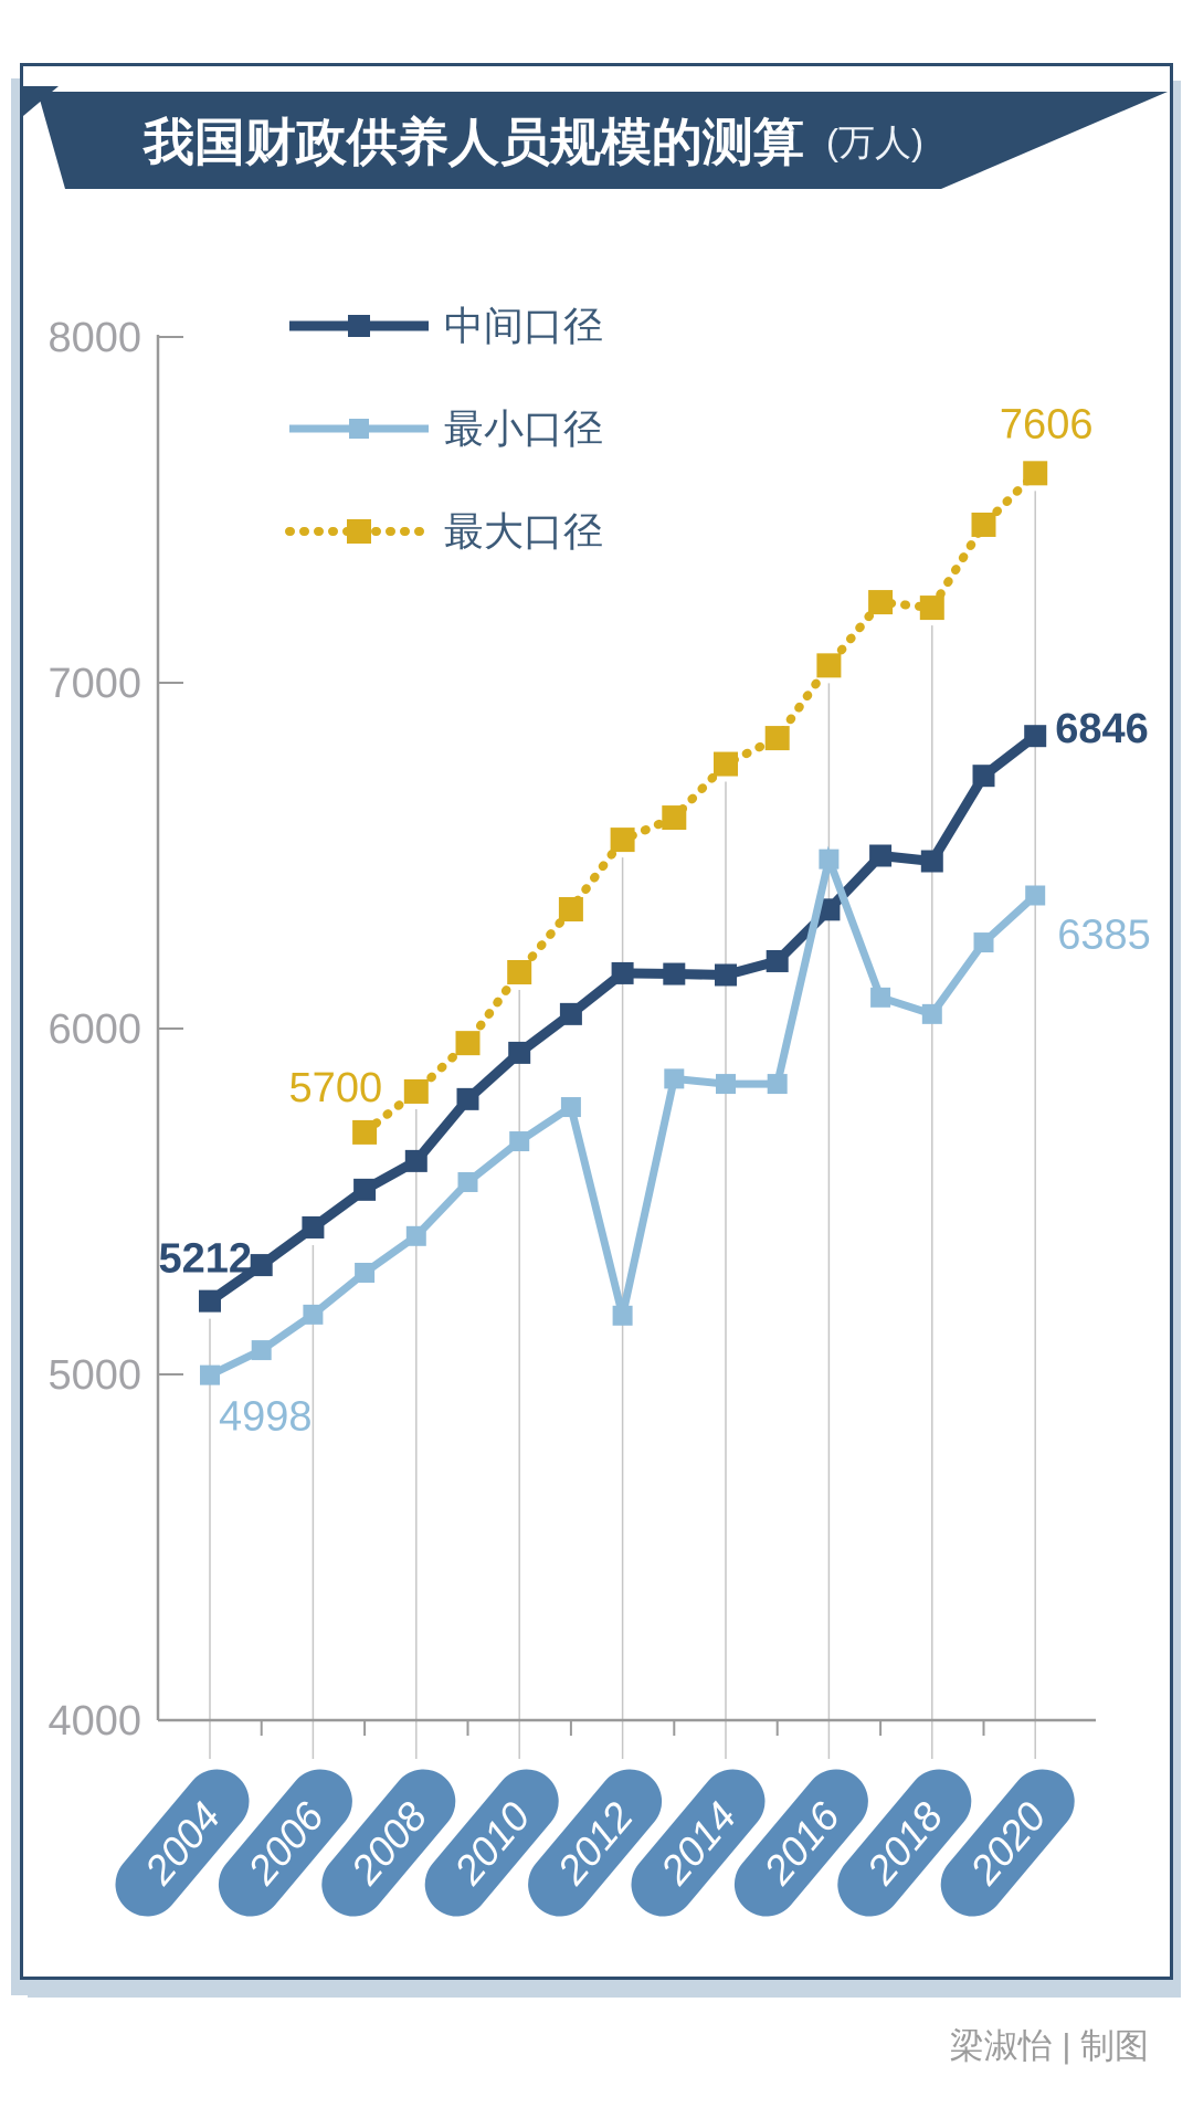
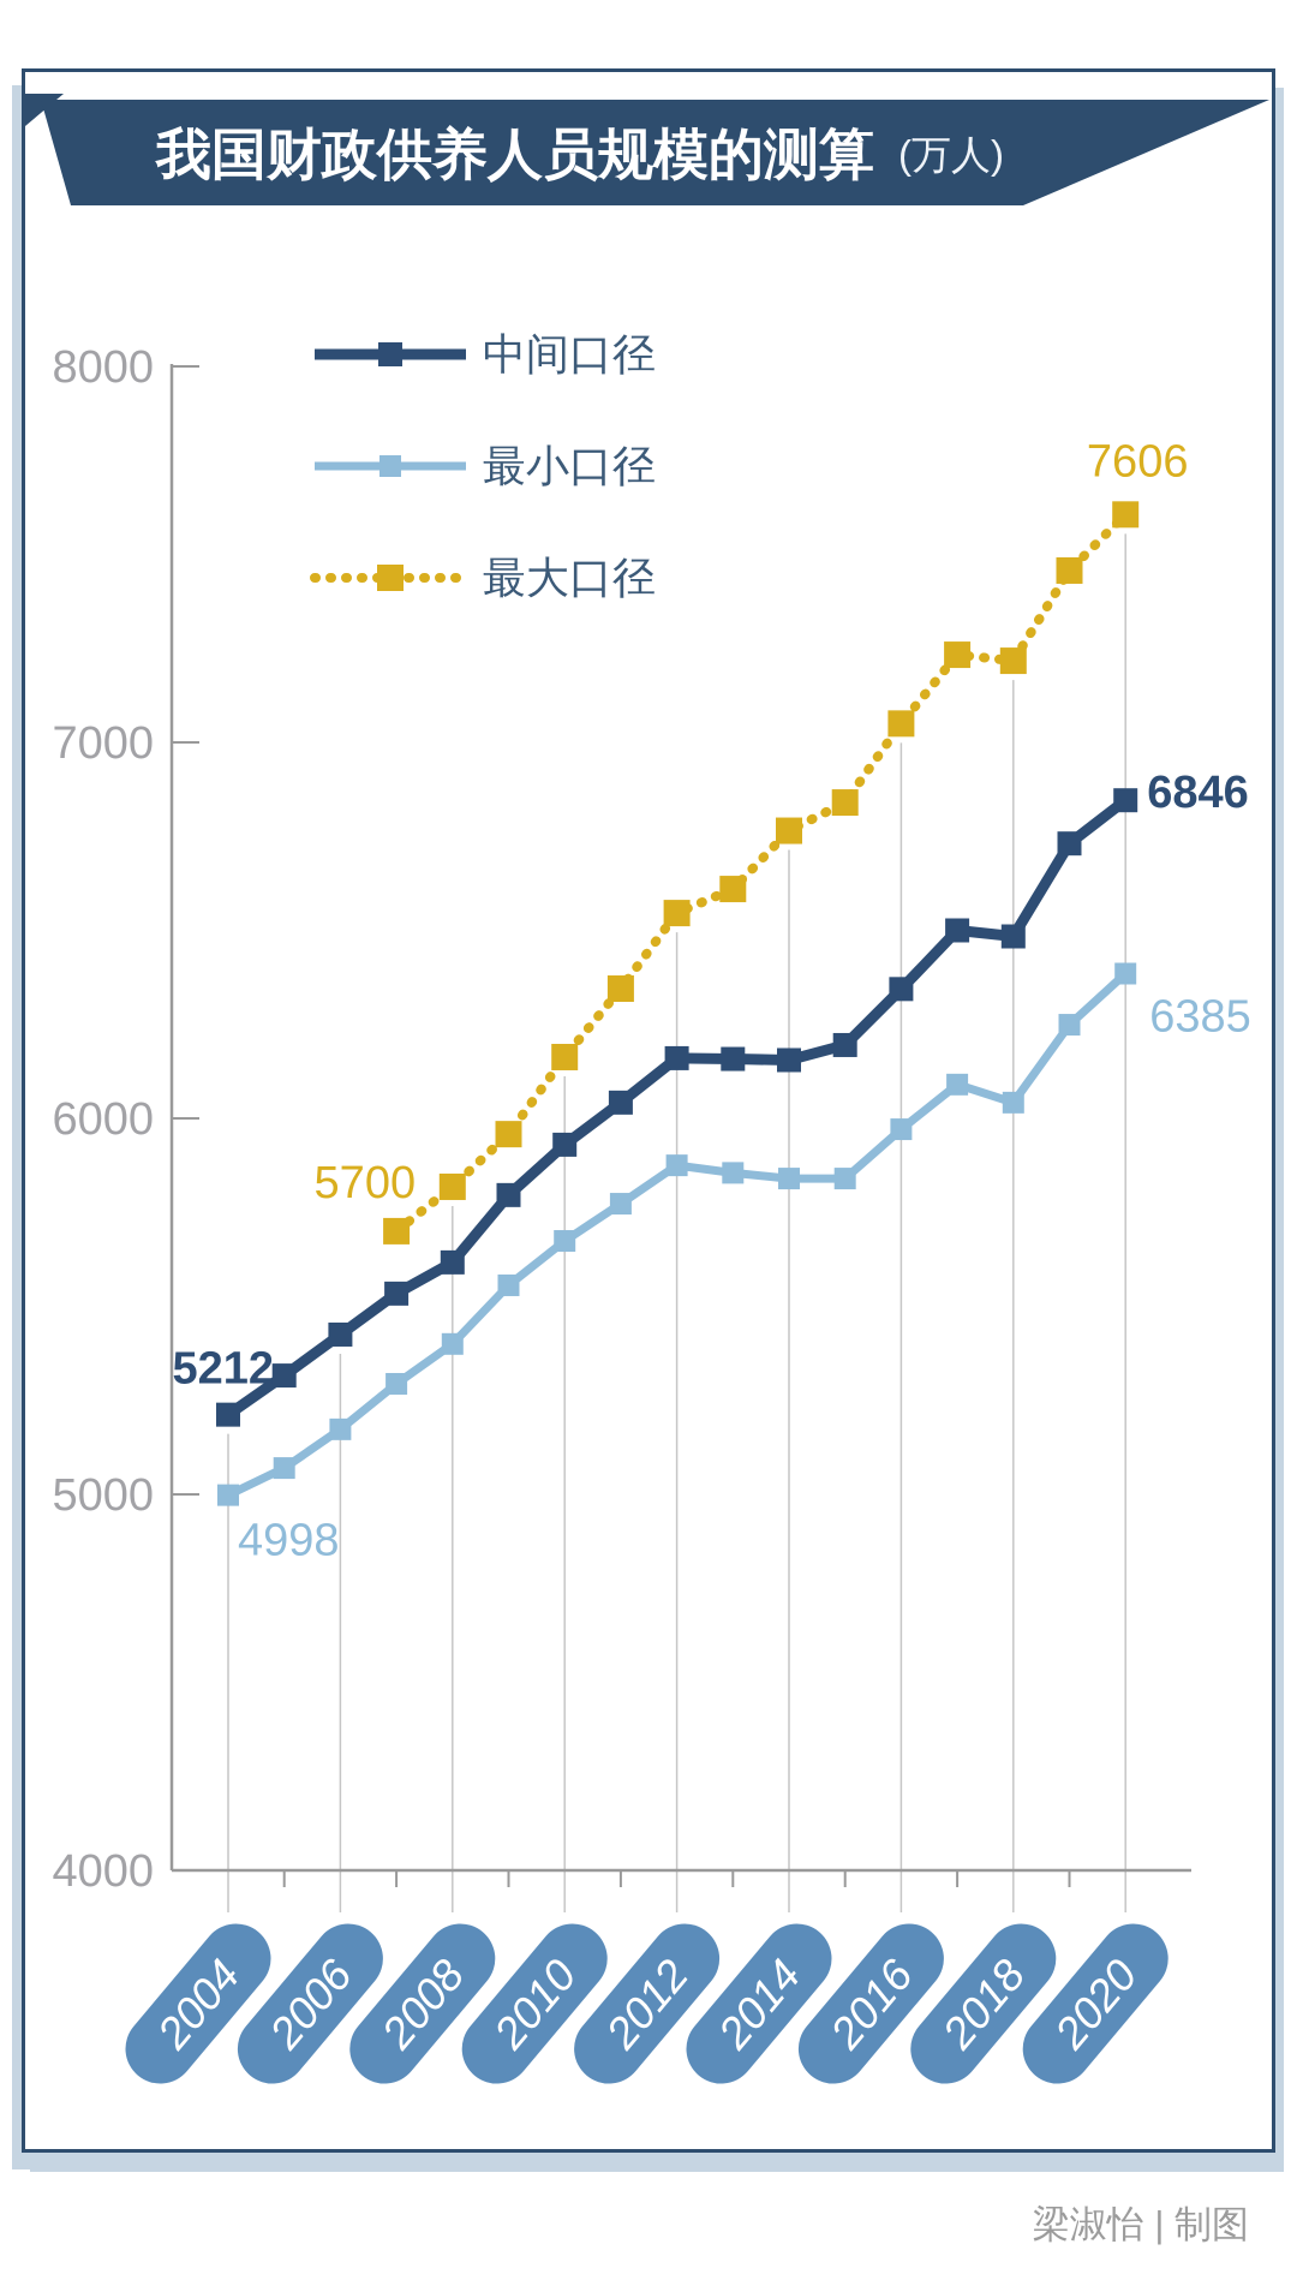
最小口径/2012: 5170 -> 5880
最小口径/2016: 6490 -> 5970
